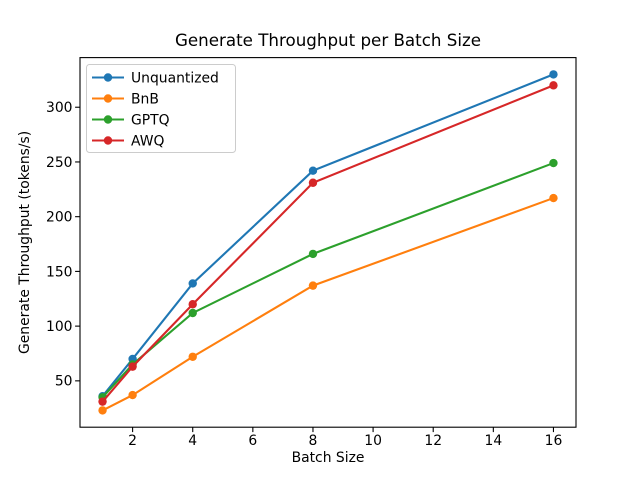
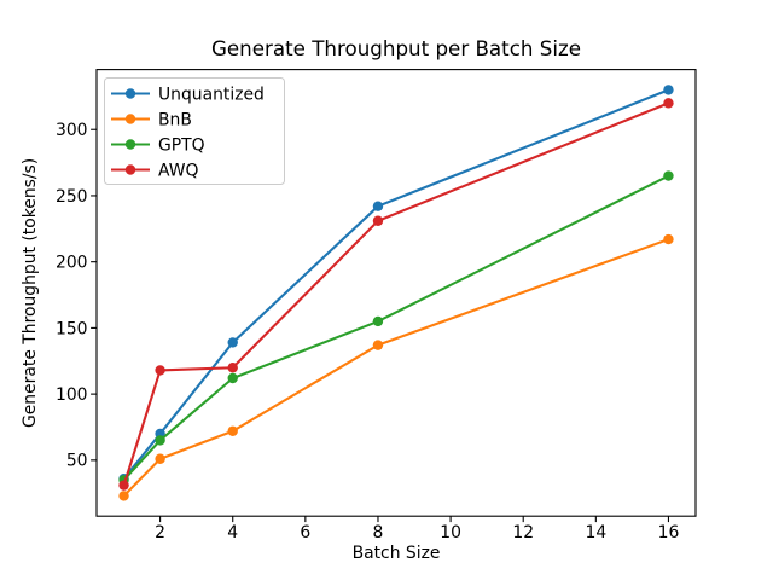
BnB/2: 37 -> 51
AWQ/2: 63 -> 118
GPTQ/8: 166 -> 155
GPTQ/16: 249 -> 265
